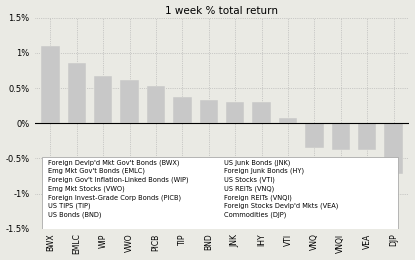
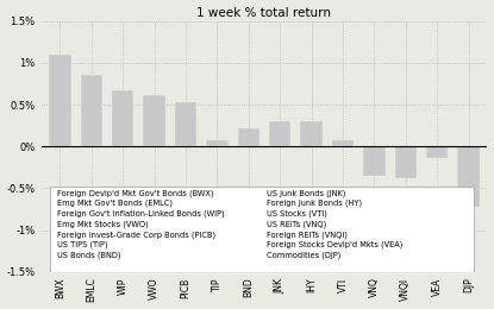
TIP: 0.37% -> 0.08%
BND: 0.33% -> 0.22%
VEA: -0.38% -> -0.14%
